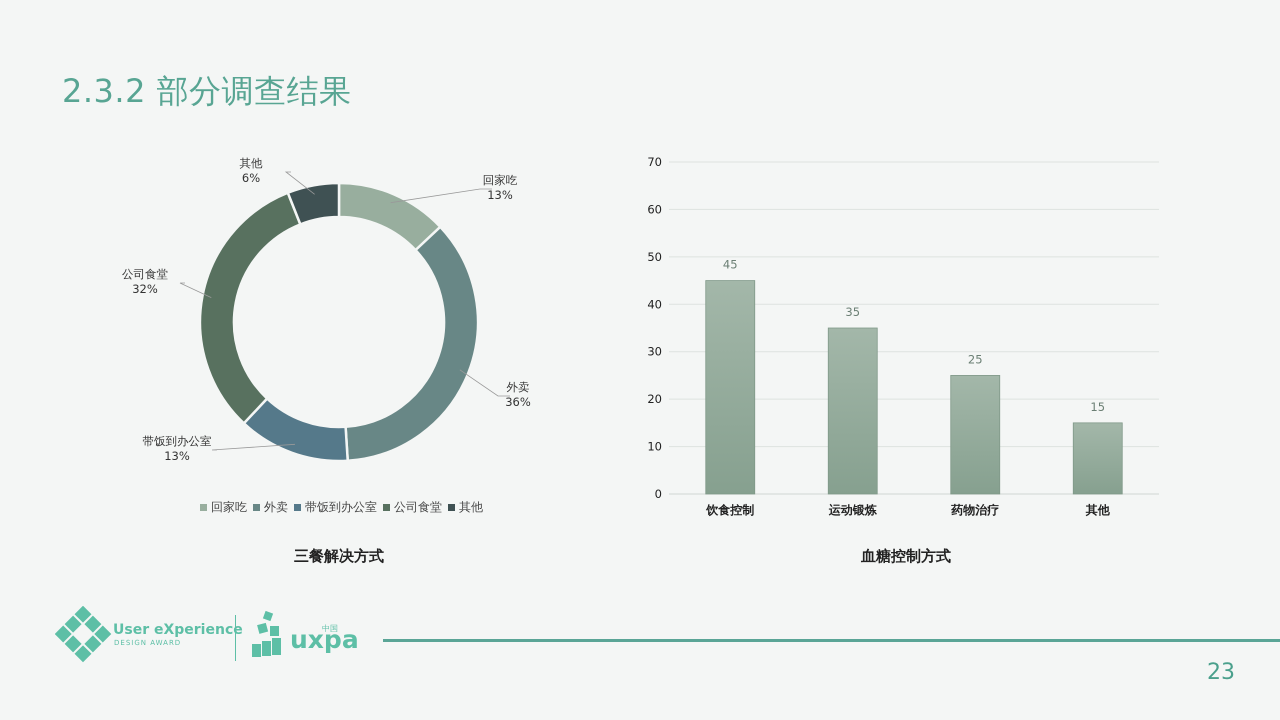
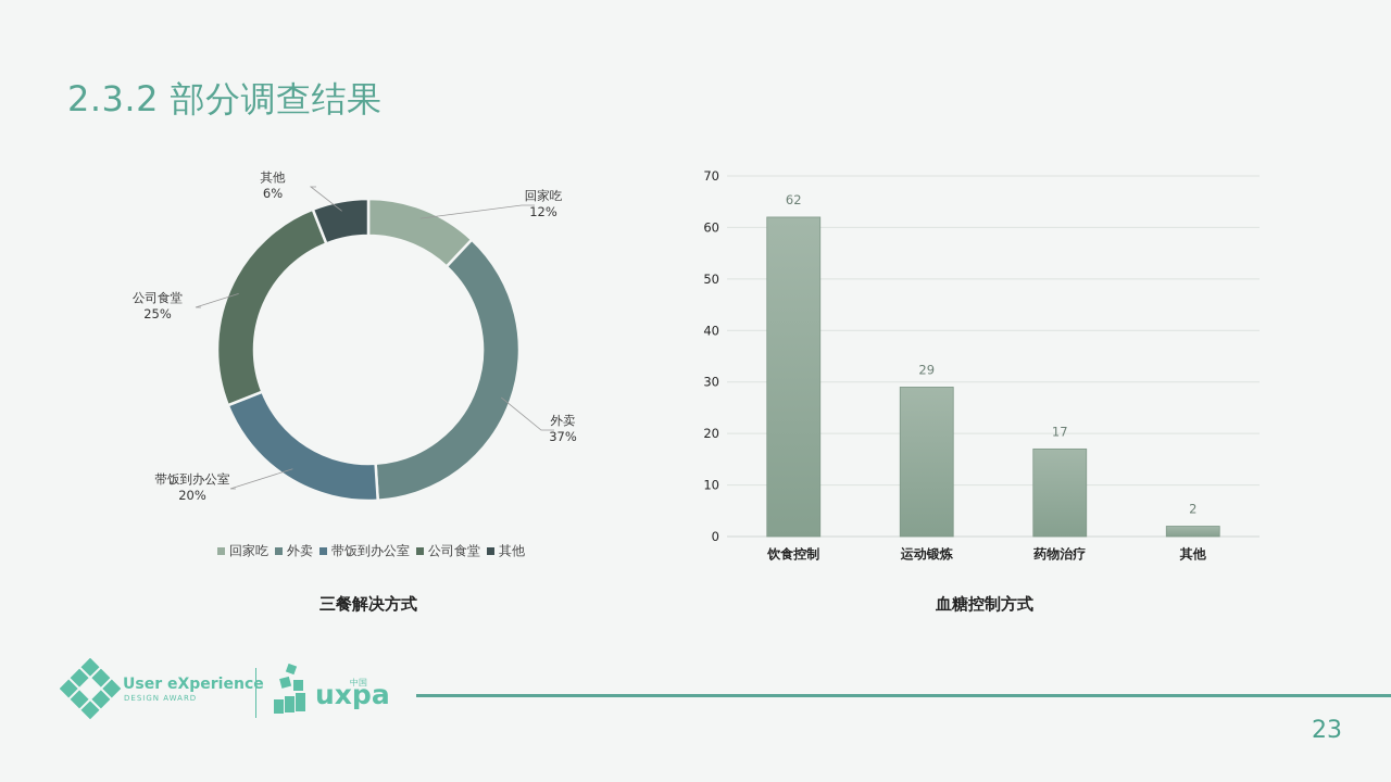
三餐解决方式/回家吃: 13% -> 12%
三餐解决方式/外卖: 36% -> 37%
三餐解决方式/带饭到办公室: 13% -> 20%
三餐解决方式/公司食堂: 32% -> 25%
血糖控制方式/饮食控制: 45 -> 62
血糖控制方式/运动锻炼: 35 -> 29
血糖控制方式/药物治疗: 25 -> 17
血糖控制方式/其他: 15 -> 2
